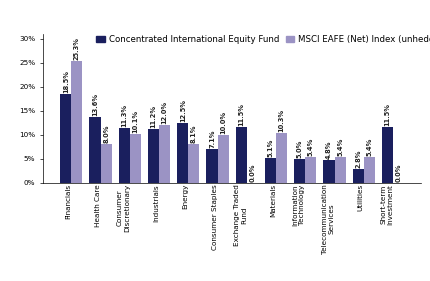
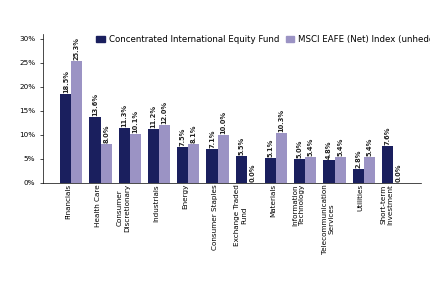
Concentrated International Equity Fund/Energy: 12.5% -> 7.5%
Concentrated International Equity Fund/Exchange Traded Fund: 11.5% -> 5.5%
Concentrated International Equity Fund/Short-term Investment: 11.5% -> 7.6%
